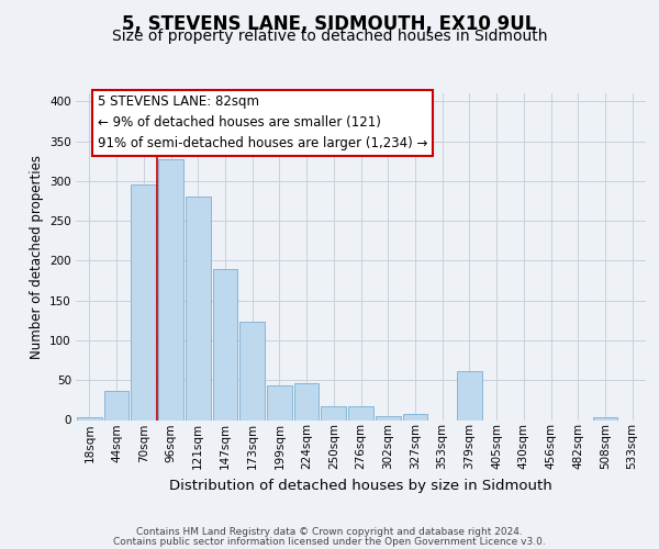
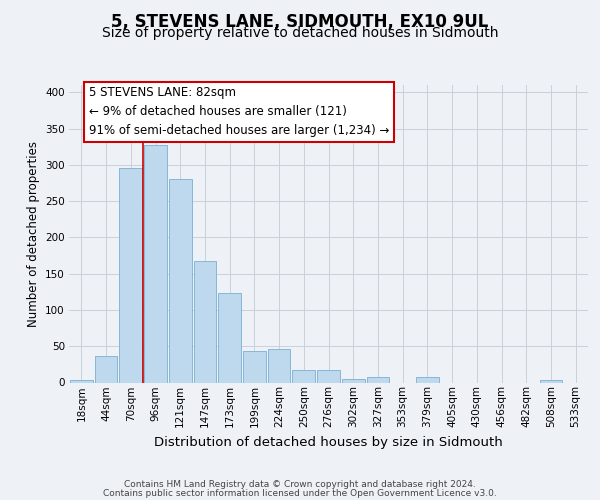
147sqm: 190 -> 167
379sqm: 62 -> 7
